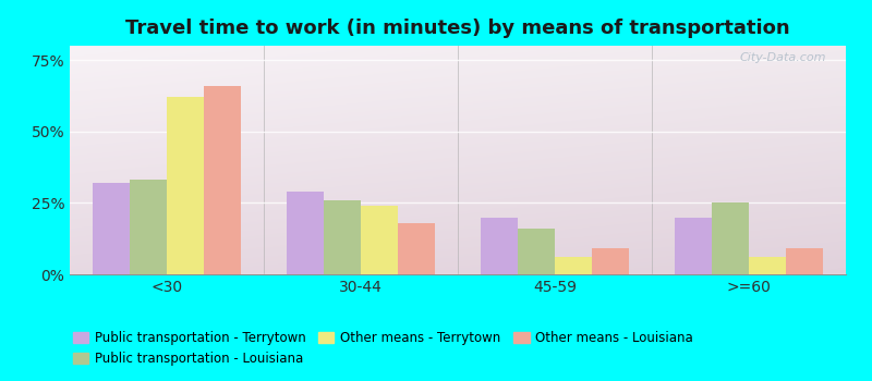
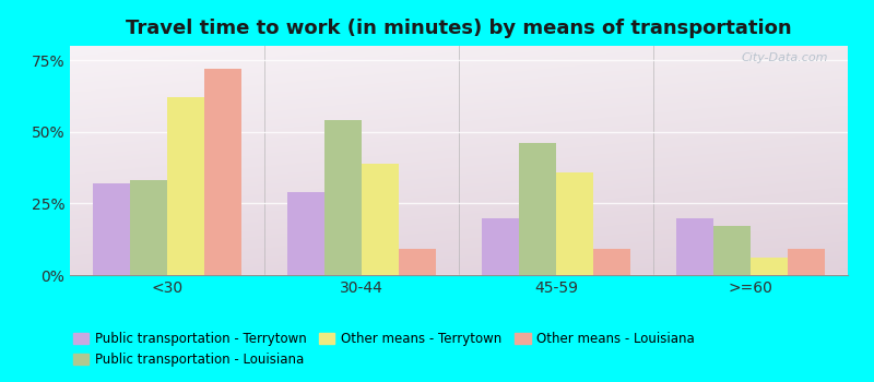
Other means - Louisiana/<30: 66% -> 72%
Public transportation - Louisiana/30-44: 26% -> 54%
Other means - Terrytown/30-44: 24% -> 39%
Other means - Louisiana/30-44: 18% -> 9%
Public transportation - Louisiana/45-59: 16% -> 46%
Other means - Terrytown/45-59: 6% -> 36%
Public transportation - Louisiana/>=60: 25% -> 17%
